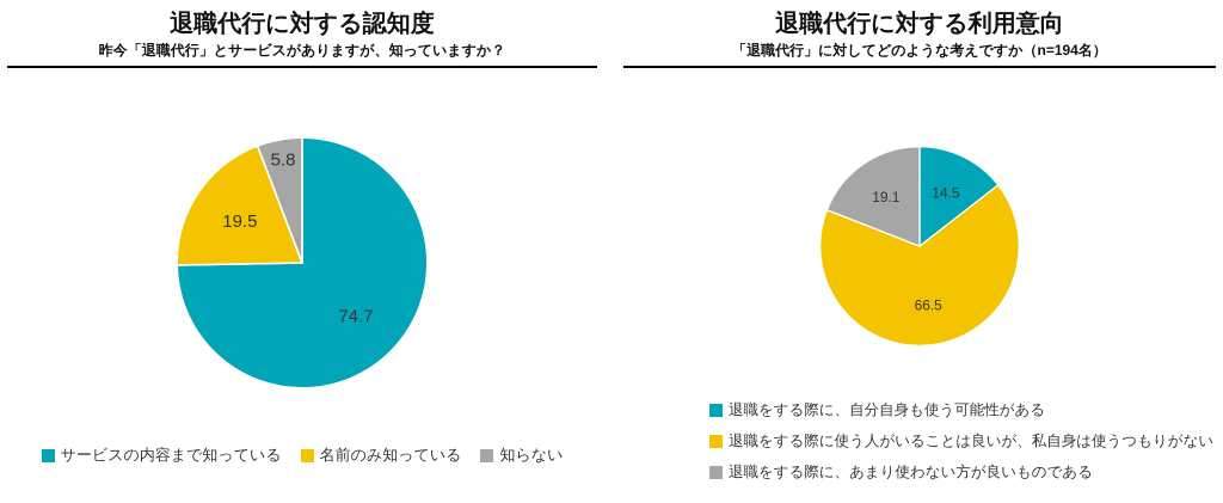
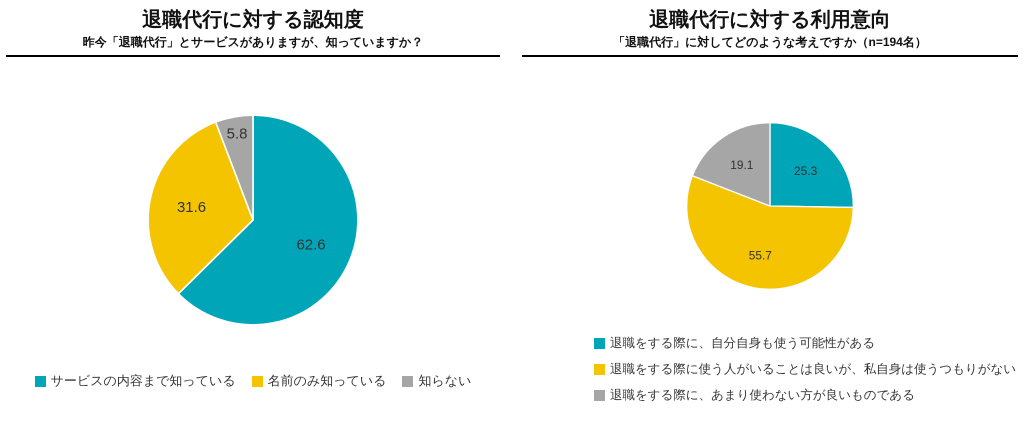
退職代行に対する認知度/サービスの内容まで知っている: 74.7 -> 62.6
退職代行に対する認知度/名前のみ知っている: 19.5 -> 31.6
退職代行に対する利用意向/退職をする際に、自分自身も使う可能性がある: 14.5 -> 25.3
退職代行に対する利用意向/退職をする際に使う人がいることは良いが、私自身は使うつもりがない: 66.5 -> 55.7
